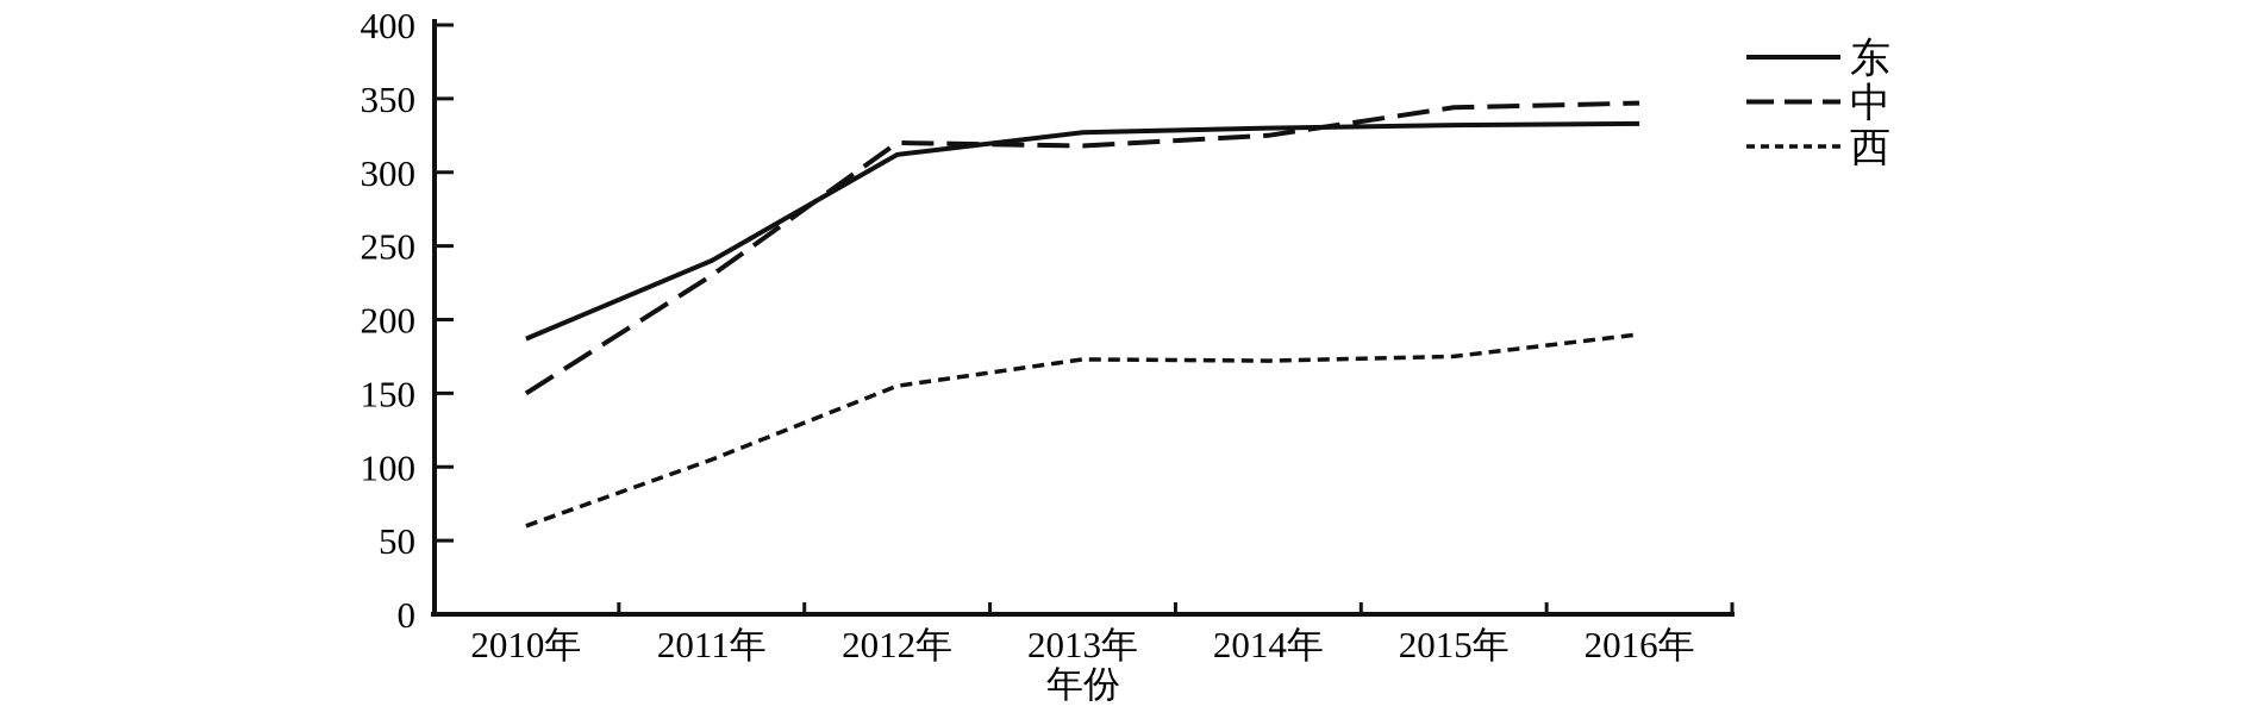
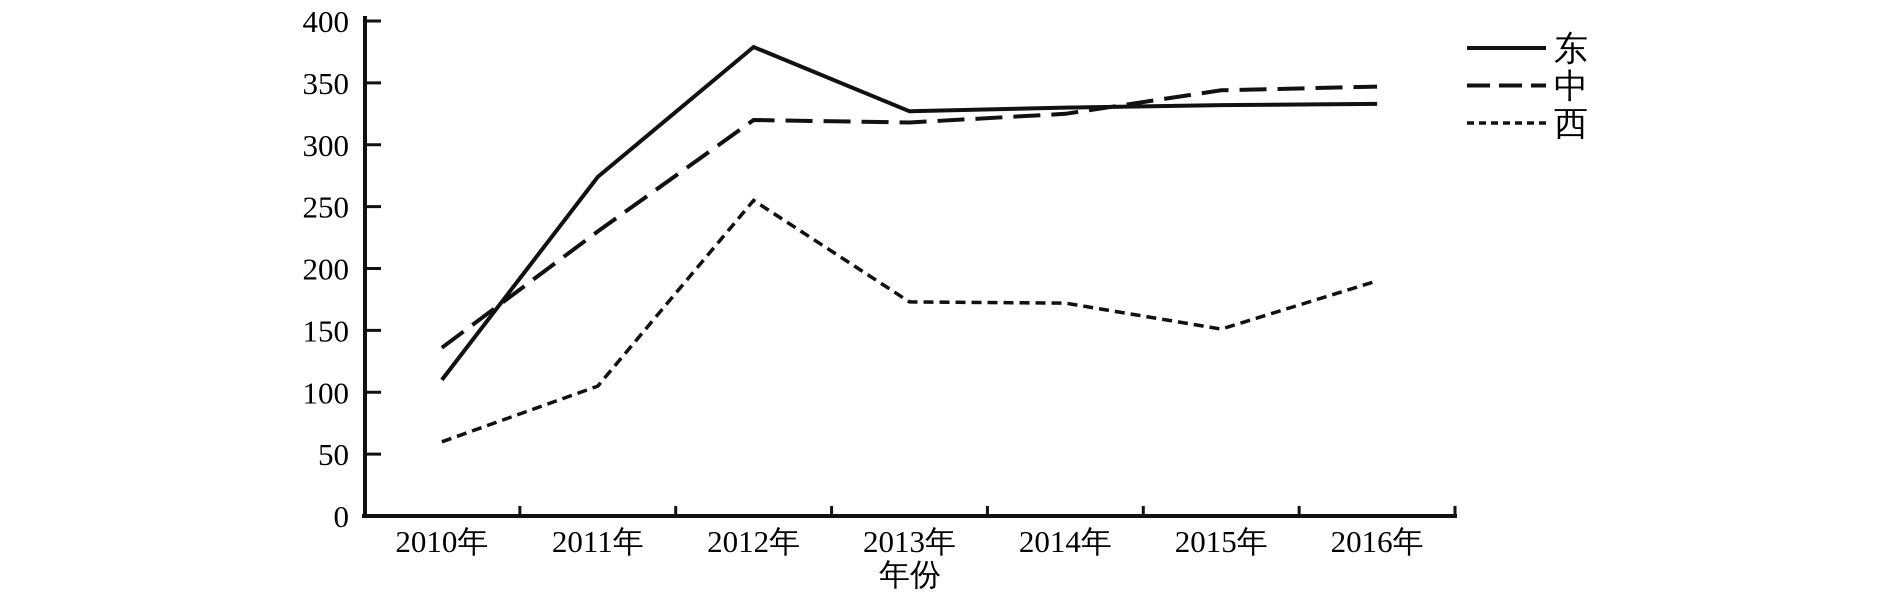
东/2010年: 187 -> 110
中/2010年: 150 -> 136
东/2011年: 240 -> 274
东/2012年: 312 -> 379
西/2012年: 155 -> 255
西/2015年: 175 -> 151
